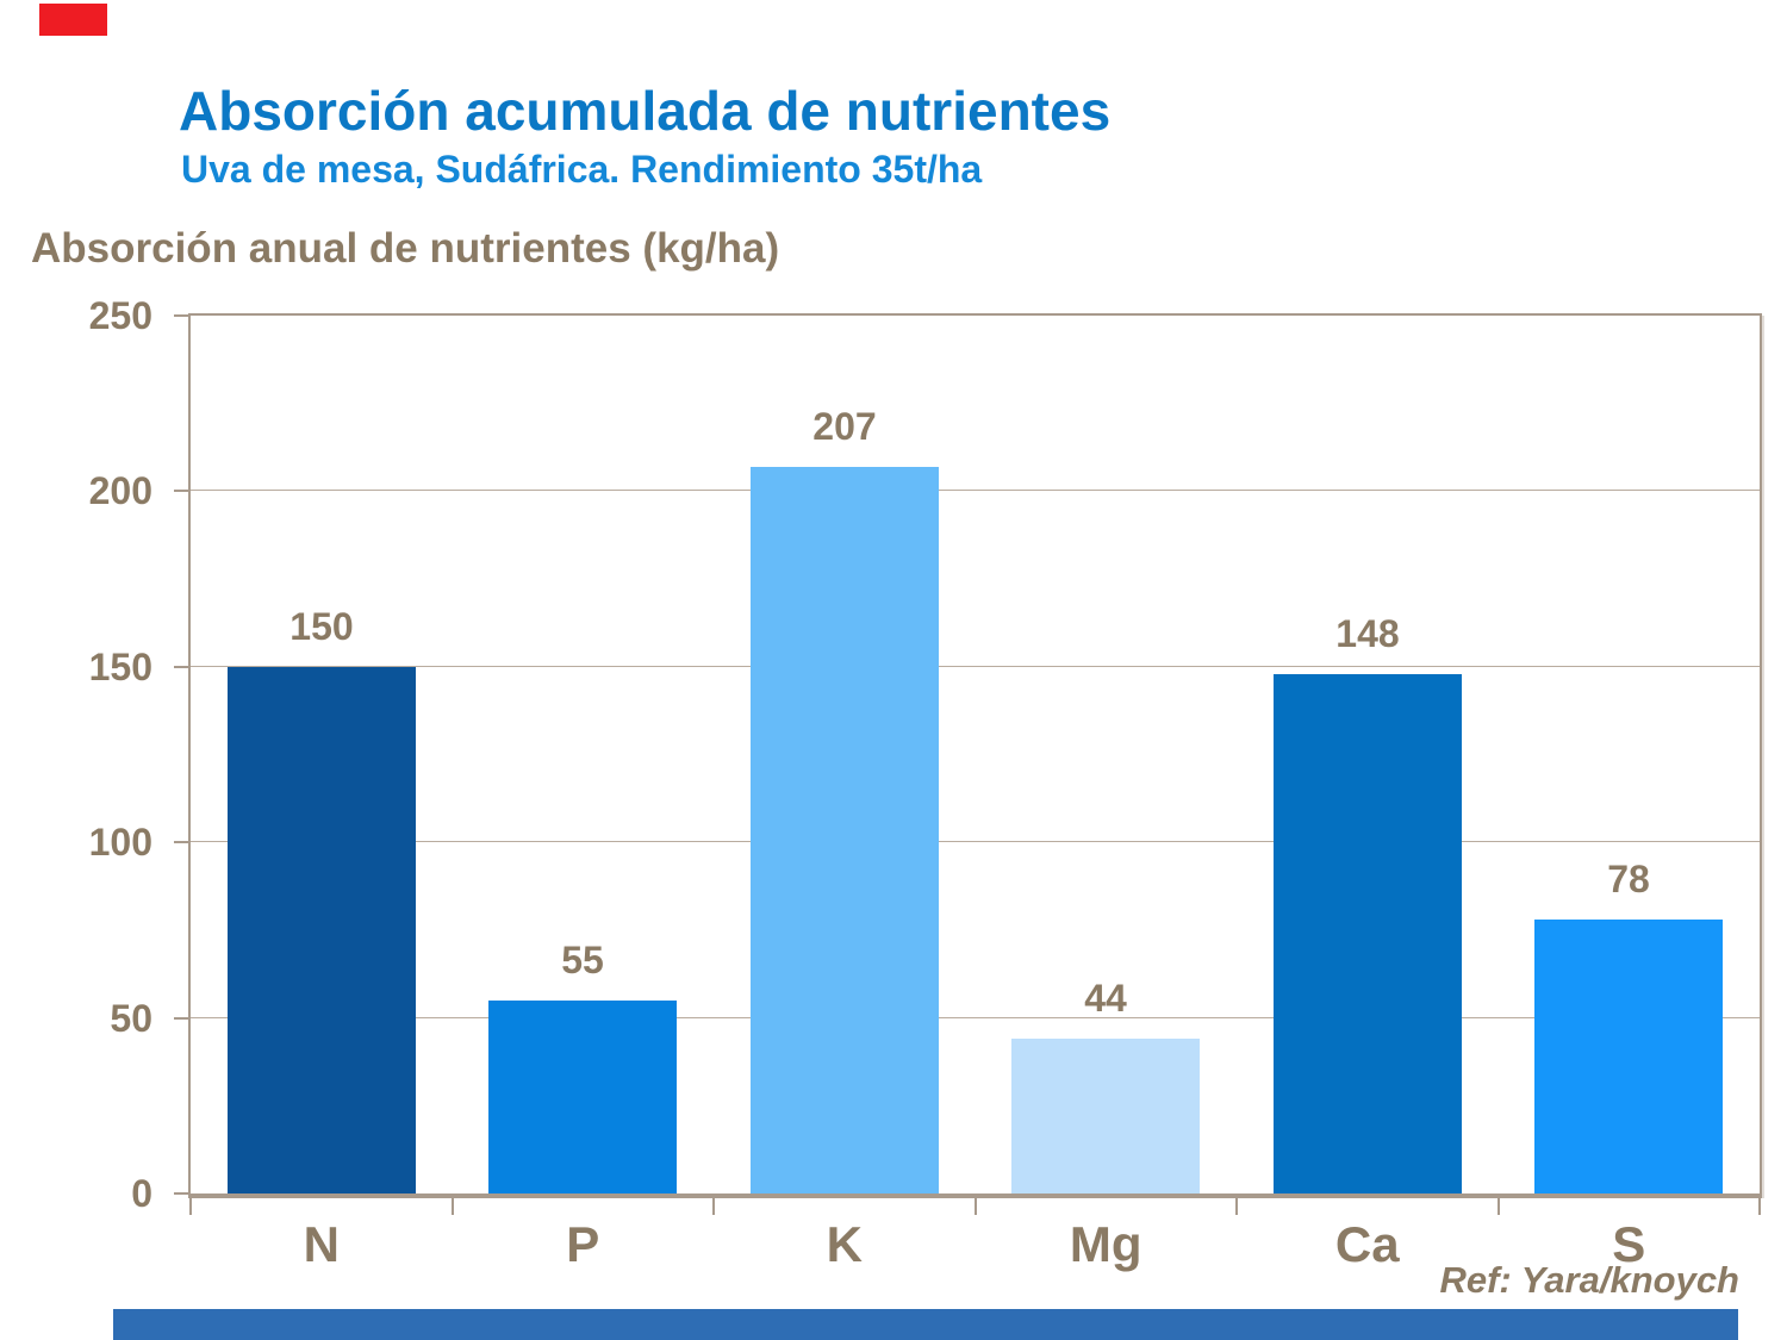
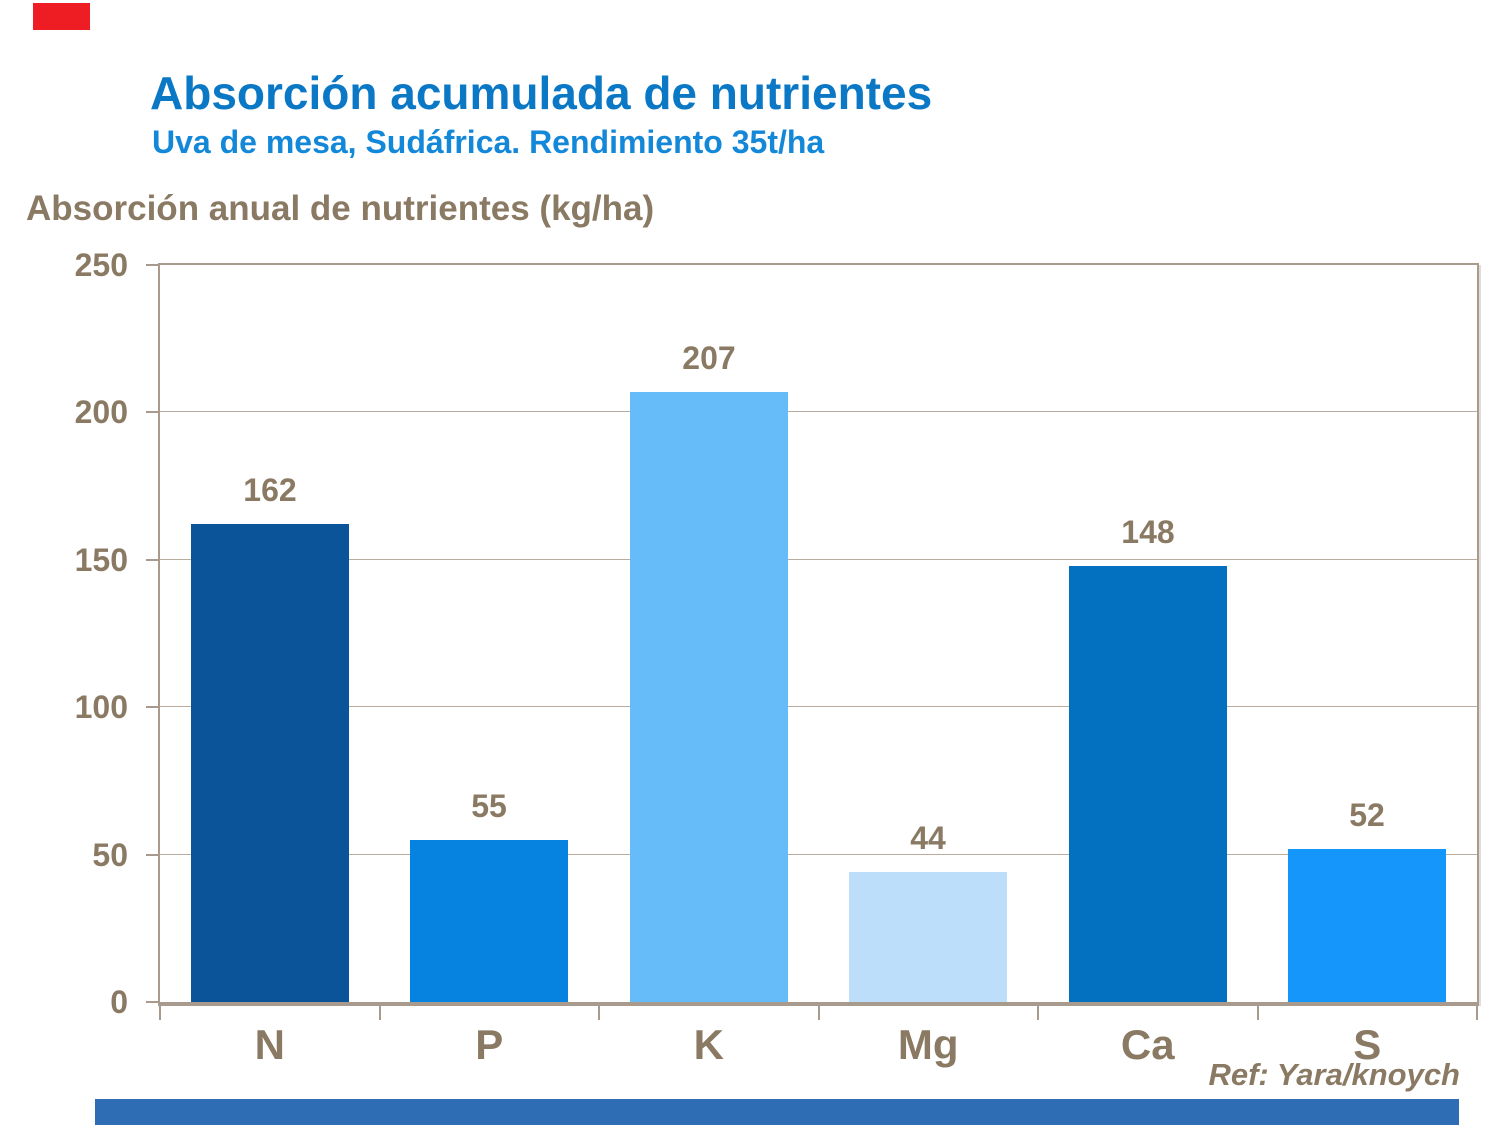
N: 150 -> 162
S: 78 -> 52
